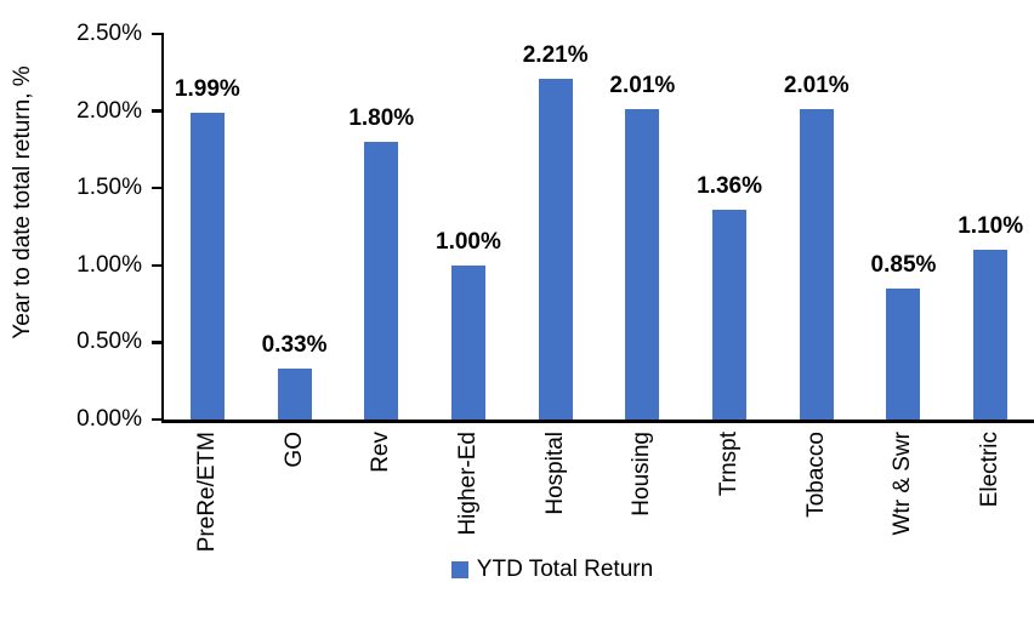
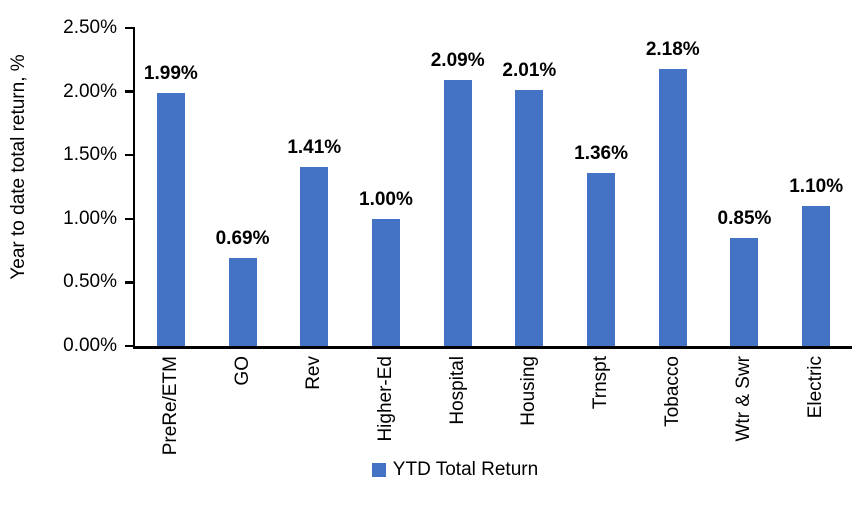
GO: 0.33% -> 0.69%
Rev: 1.80% -> 1.41%
Hospital: 2.21% -> 2.09%
Tobacco: 2.01% -> 2.18%
